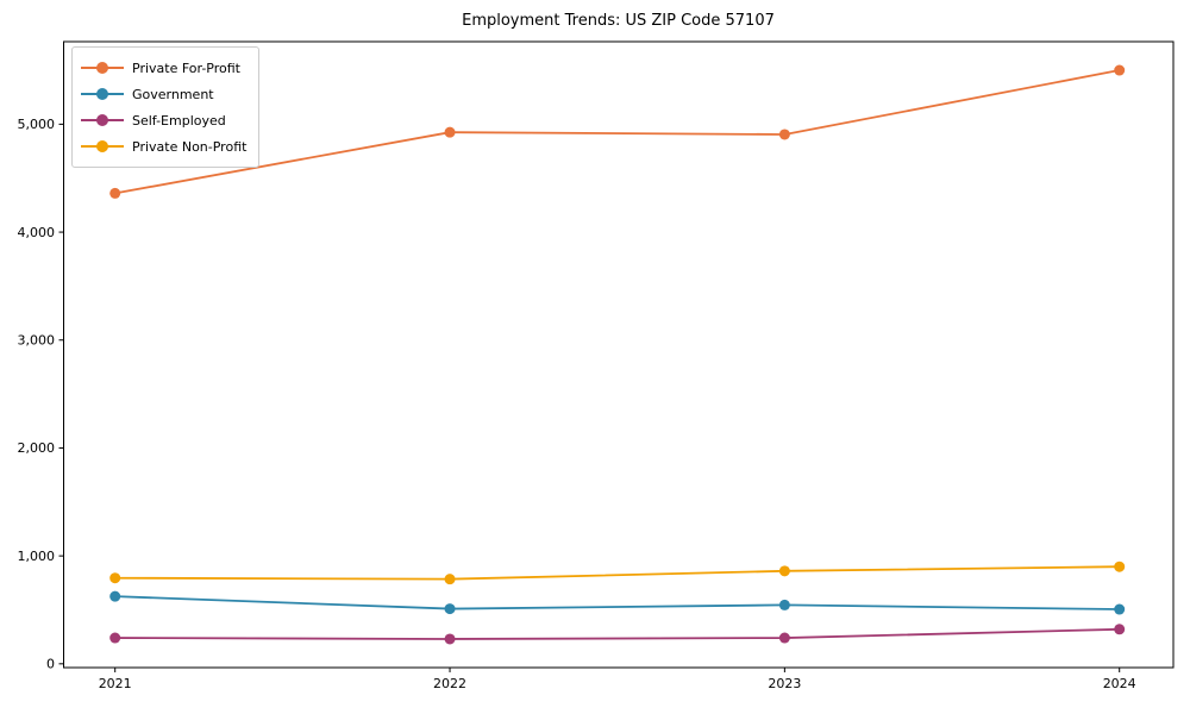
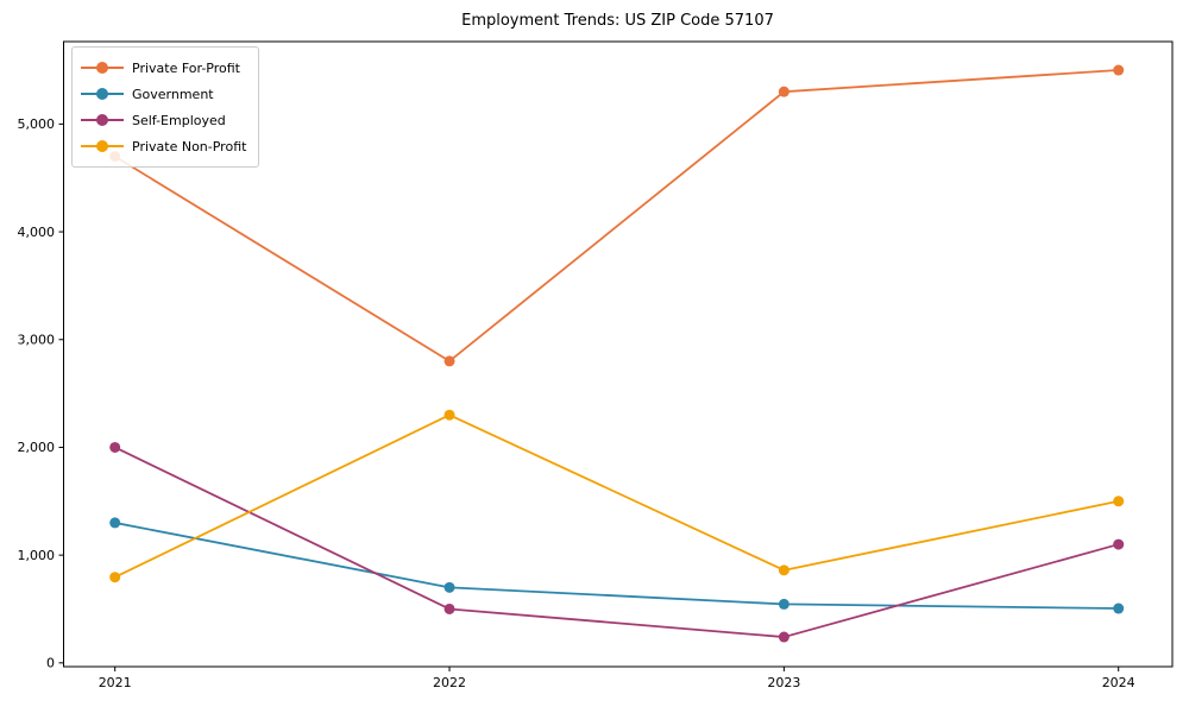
Private For-Profit/2021: 4400 -> 4700
Government/2021: 600 -> 1300
Self-Employed/2021: 200 -> 2000
Private For-Profit/2022: 4900 -> 2800
Government/2022: 500 -> 700
Self-Employed/2022: 200 -> 500
Private Non-Profit/2022: 800 -> 2300
Private For-Profit/2023: 4900 -> 5300
Self-Employed/2024: 300 -> 1100
Private Non-Profit/2024: 900 -> 1500
